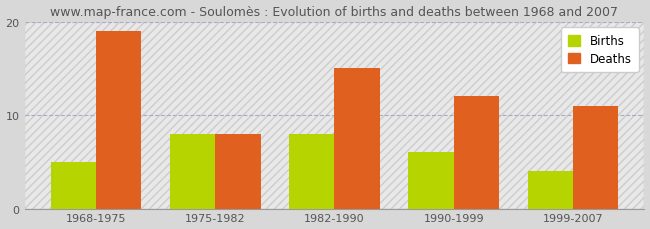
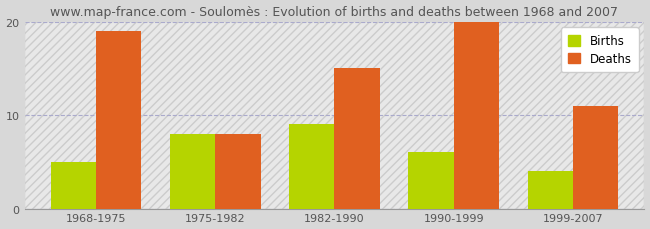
Births/1982-1990: 8 -> 9
Deaths/1990-1999: 12 -> 20
